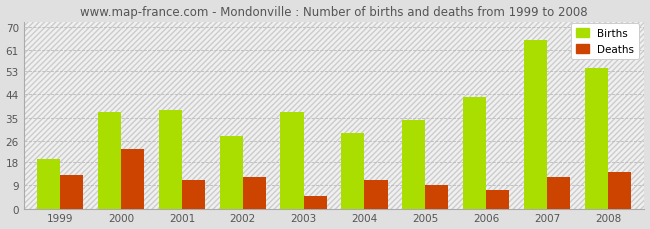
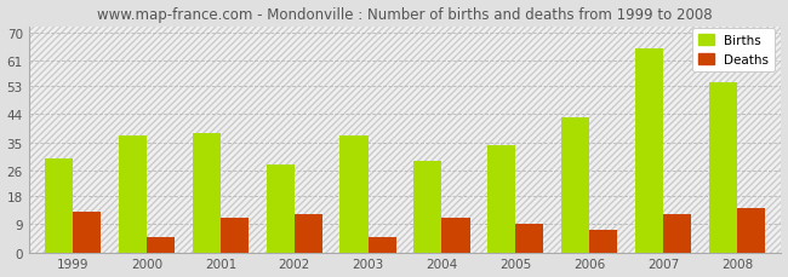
Births/1999: 19 -> 30
Deaths/2000: 23 -> 5
